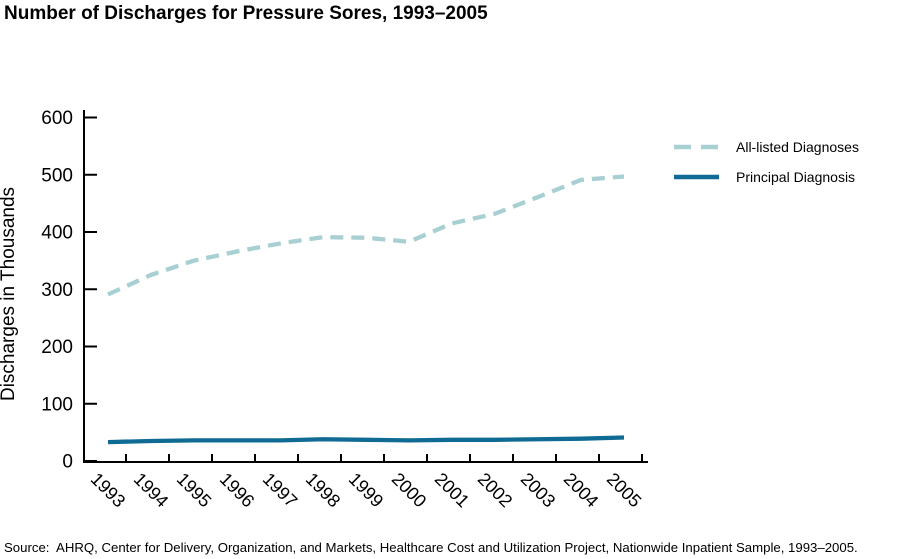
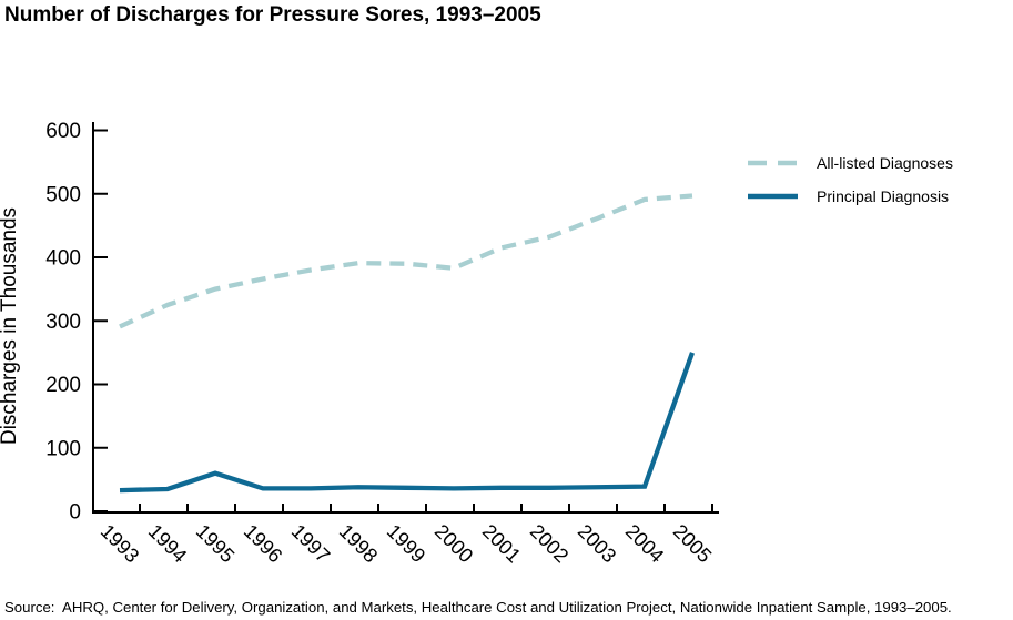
Principal Diagnosis/1995: 40 -> 60
Principal Diagnosis/2005: 40 -> 250
